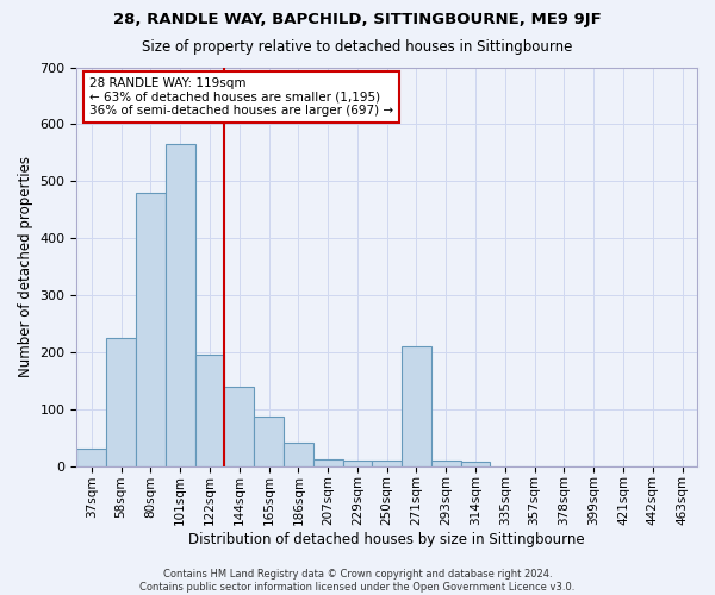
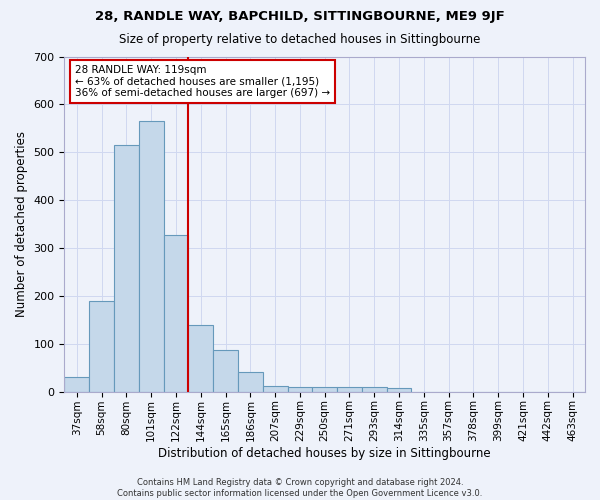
58sqm: 225 -> 190
80sqm: 480 -> 515
122sqm: 195 -> 327
271sqm: 210 -> 9
